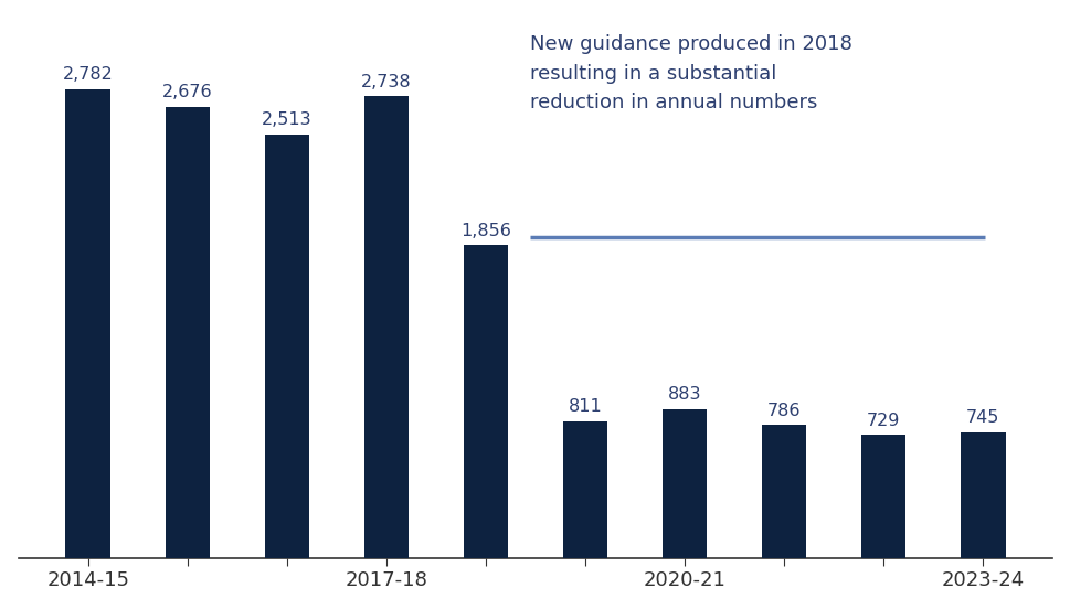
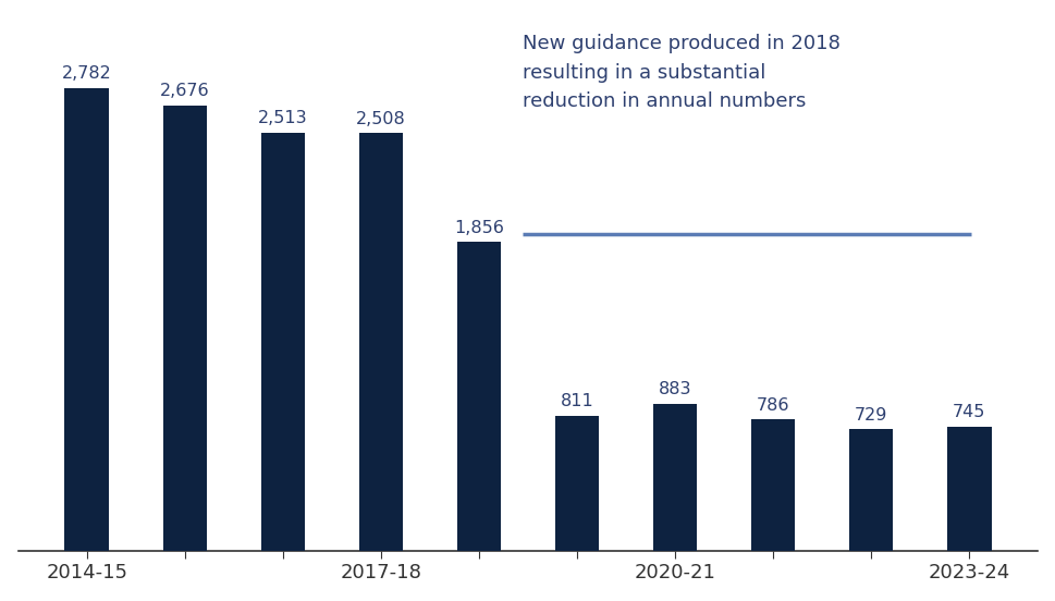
2017-18: 2,738 -> 2,508
